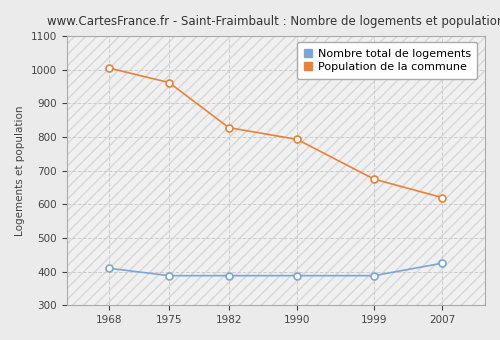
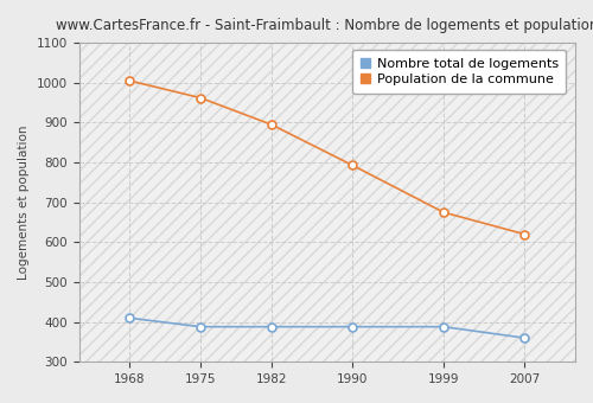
Population de la commune/1982: 828 -> 895
Nombre total de logements/2007: 425 -> 360
